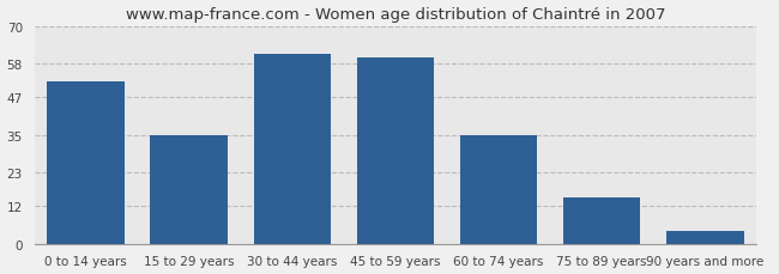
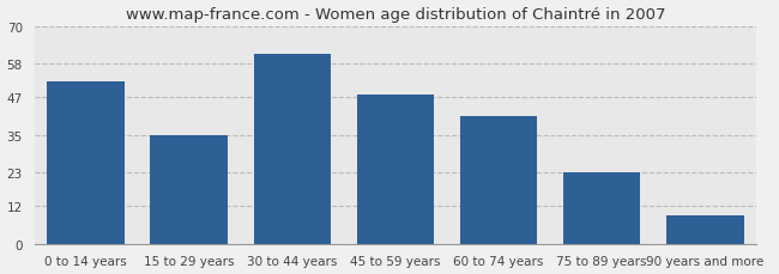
45 to 59 years: 60 -> 48
60 to 74 years: 35 -> 41
75 to 89 years: 15 -> 23
90 years and more: 4 -> 9
